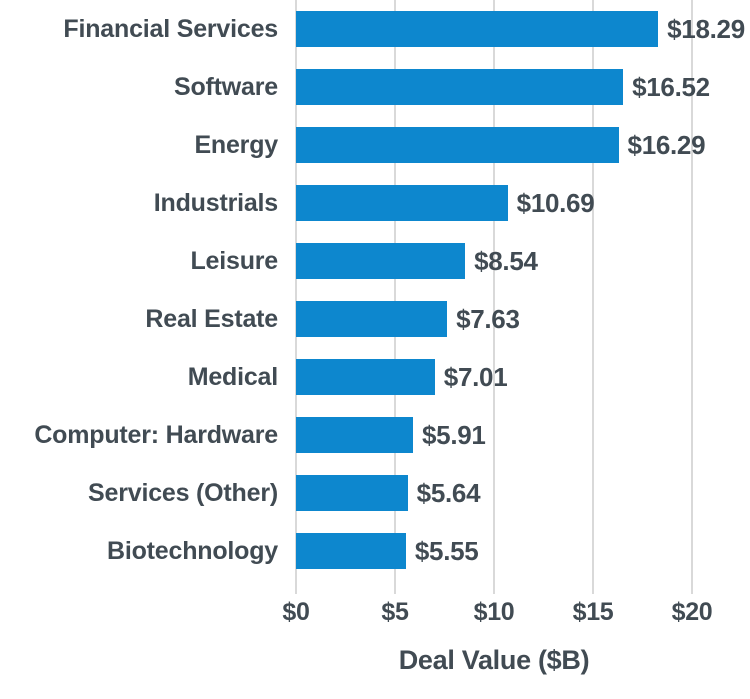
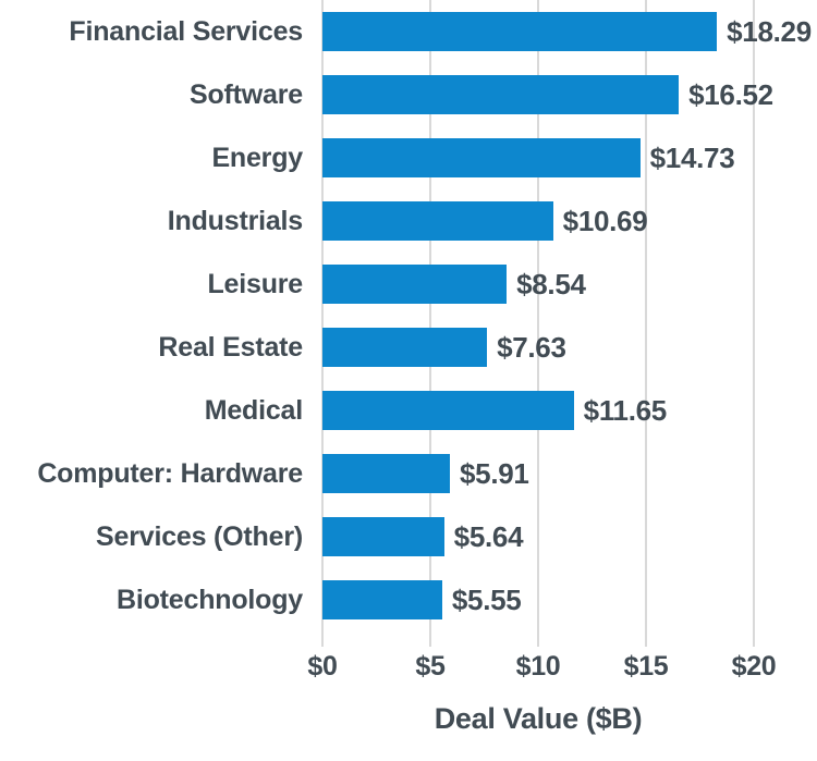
Energy: $16.29 -> $14.73
Medical: $7.01 -> $11.65
